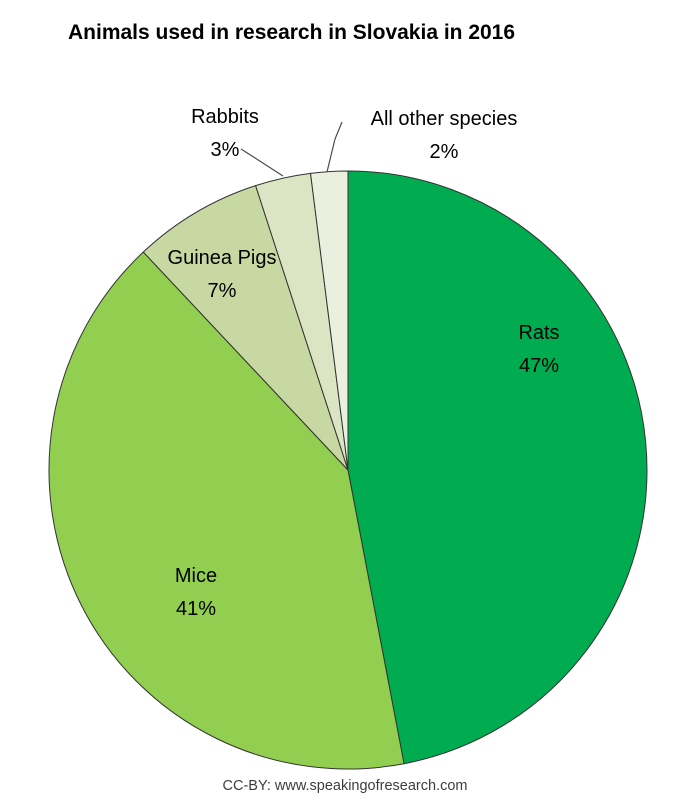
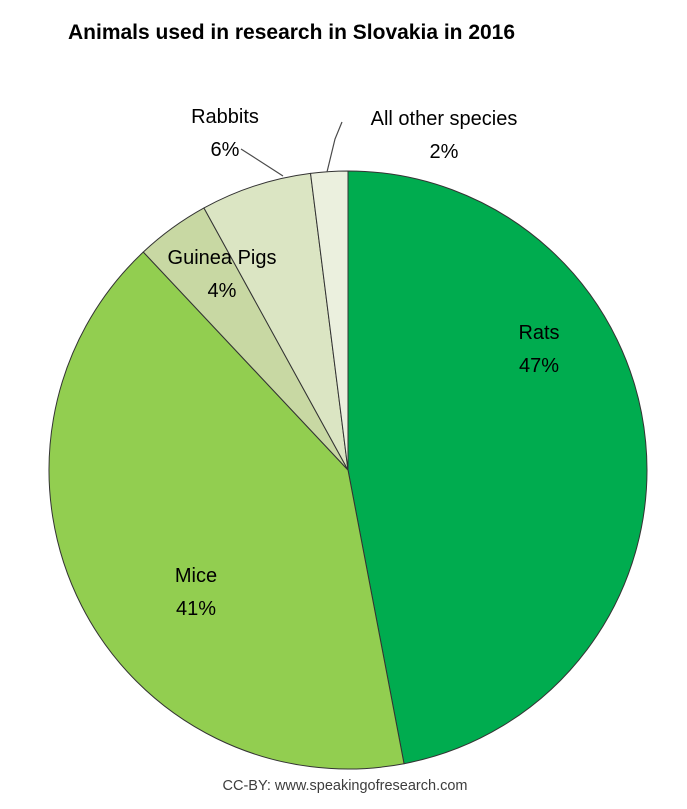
Guinea Pigs: 7% -> 4%
Rabbits: 3% -> 6%
